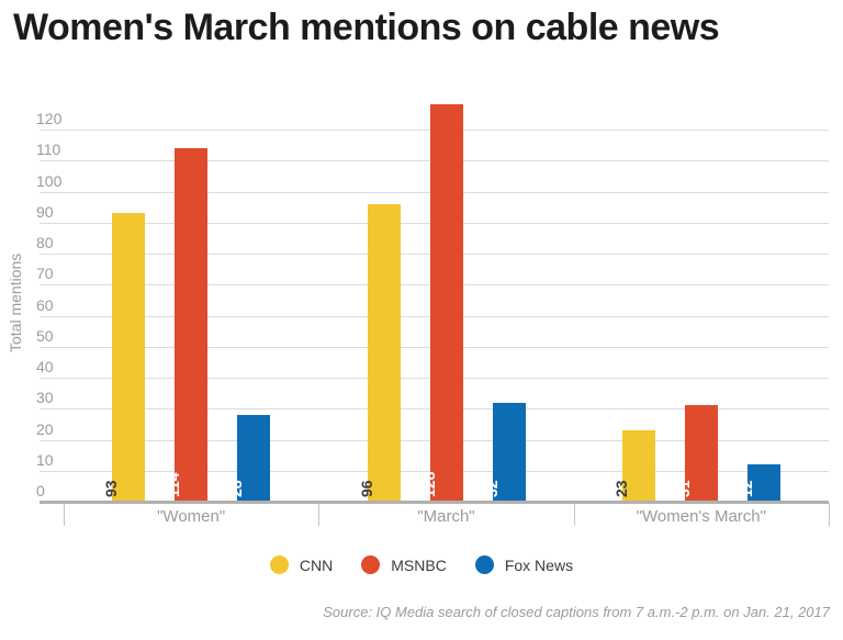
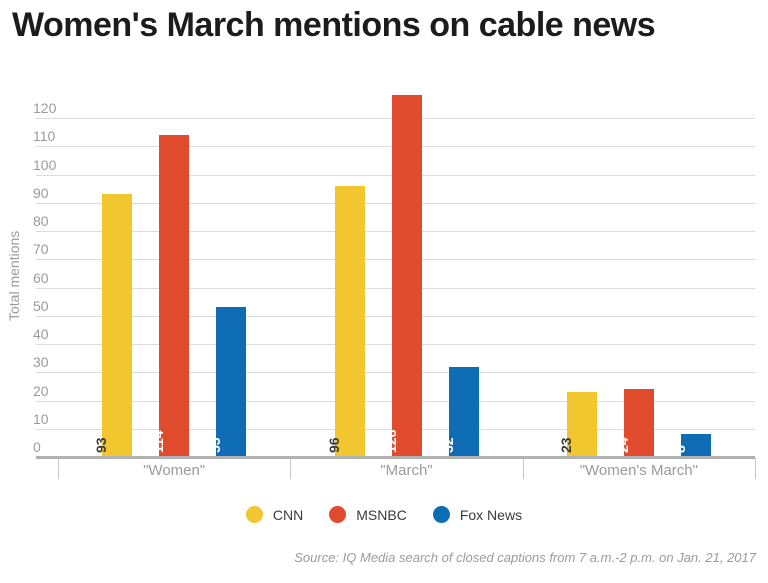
Fox News/"Women": 28 -> 53
MSNBC/"Women's March": 31 -> 24
Fox News/"Women's March": 12 -> 8
